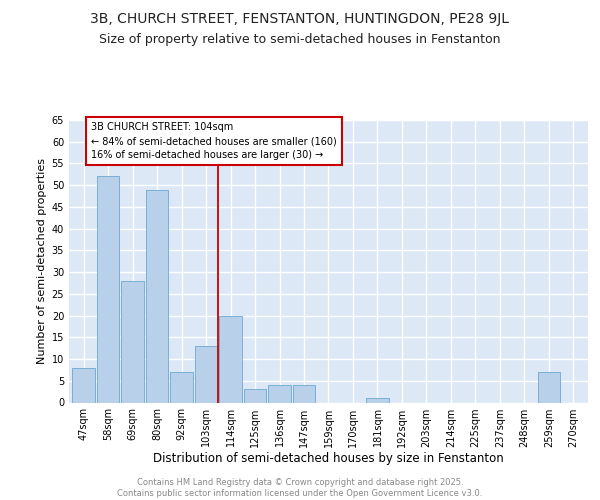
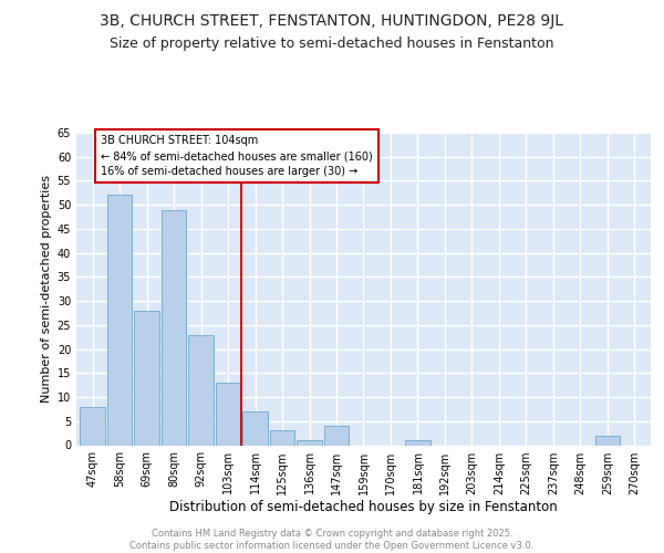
92sqm: 7 -> 23
114sqm: 20 -> 7
136sqm: 4 -> 1
259sqm: 7 -> 2
